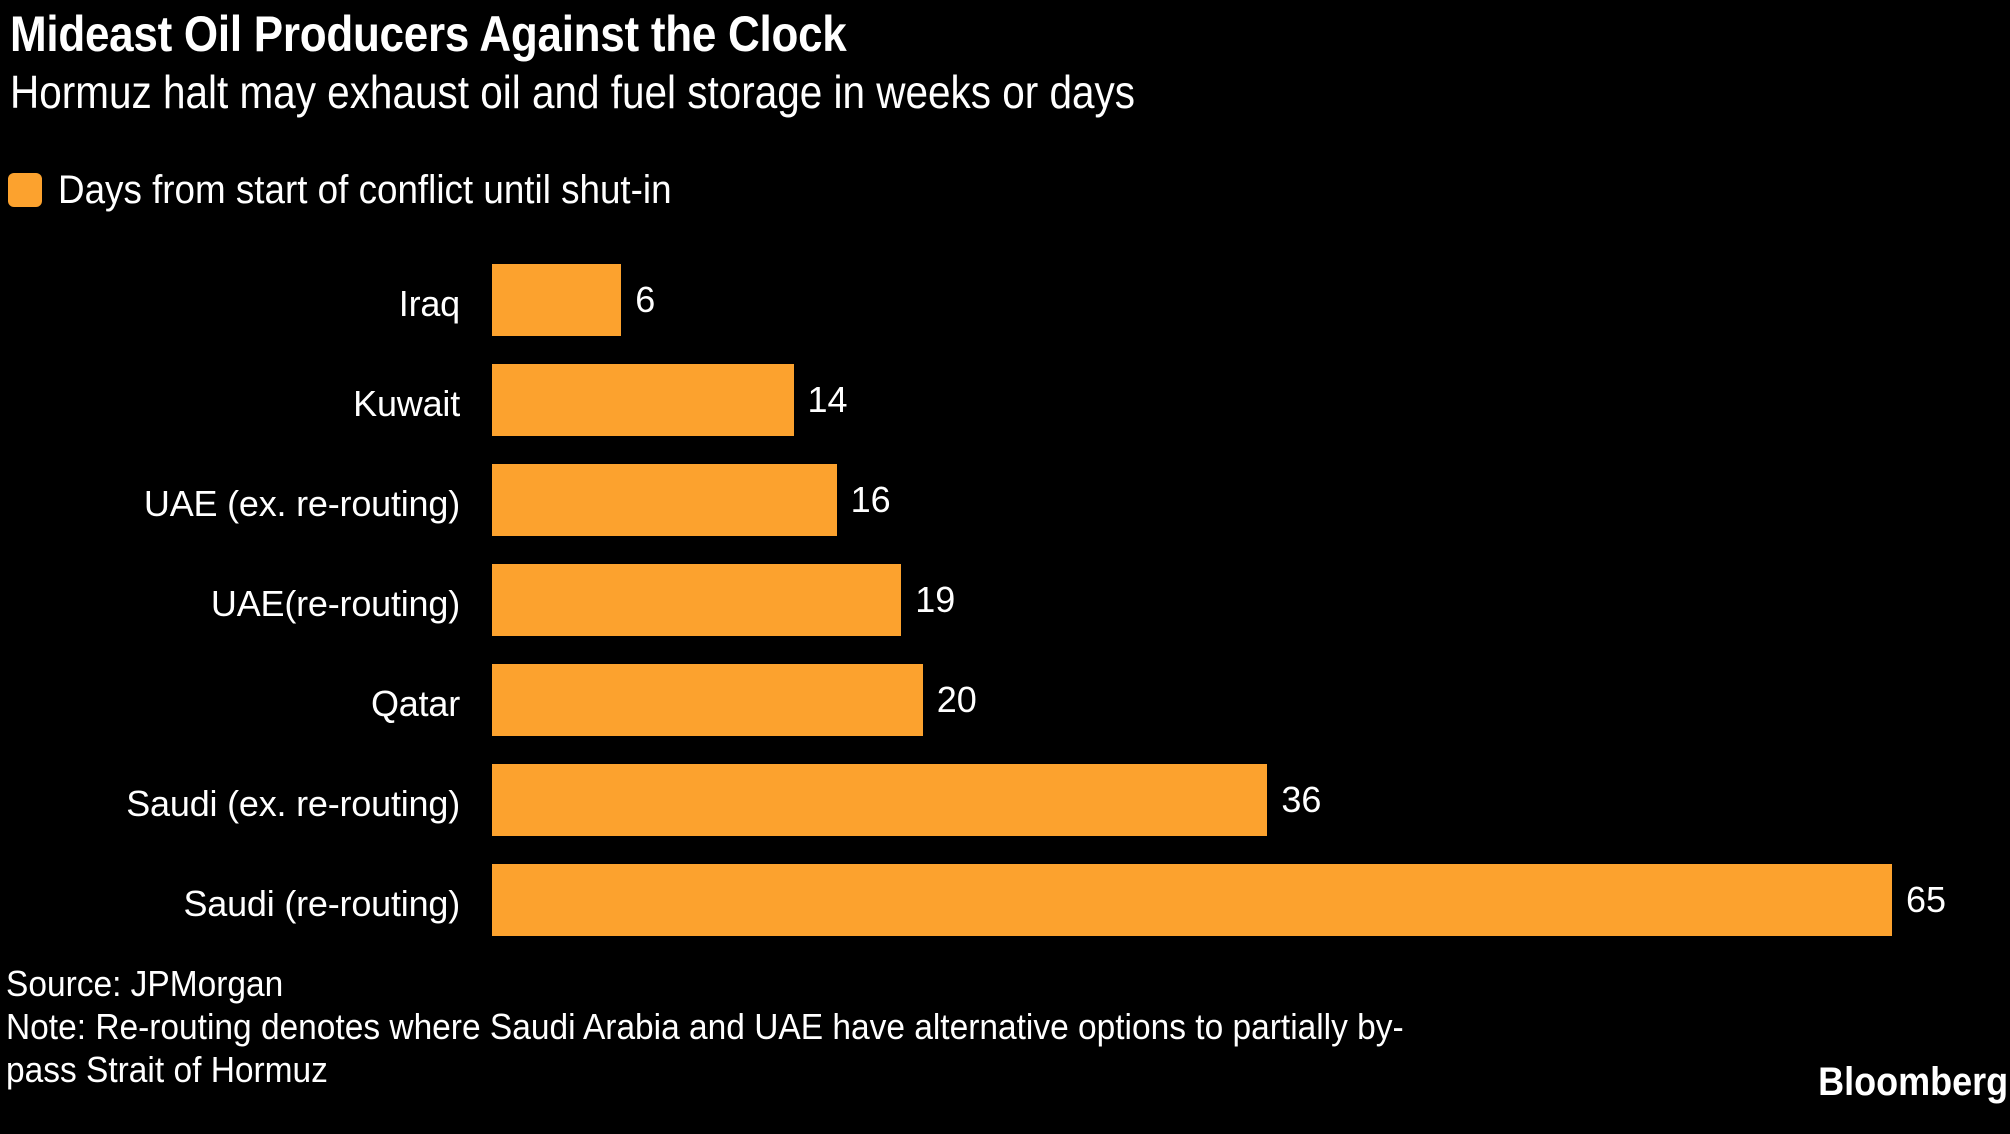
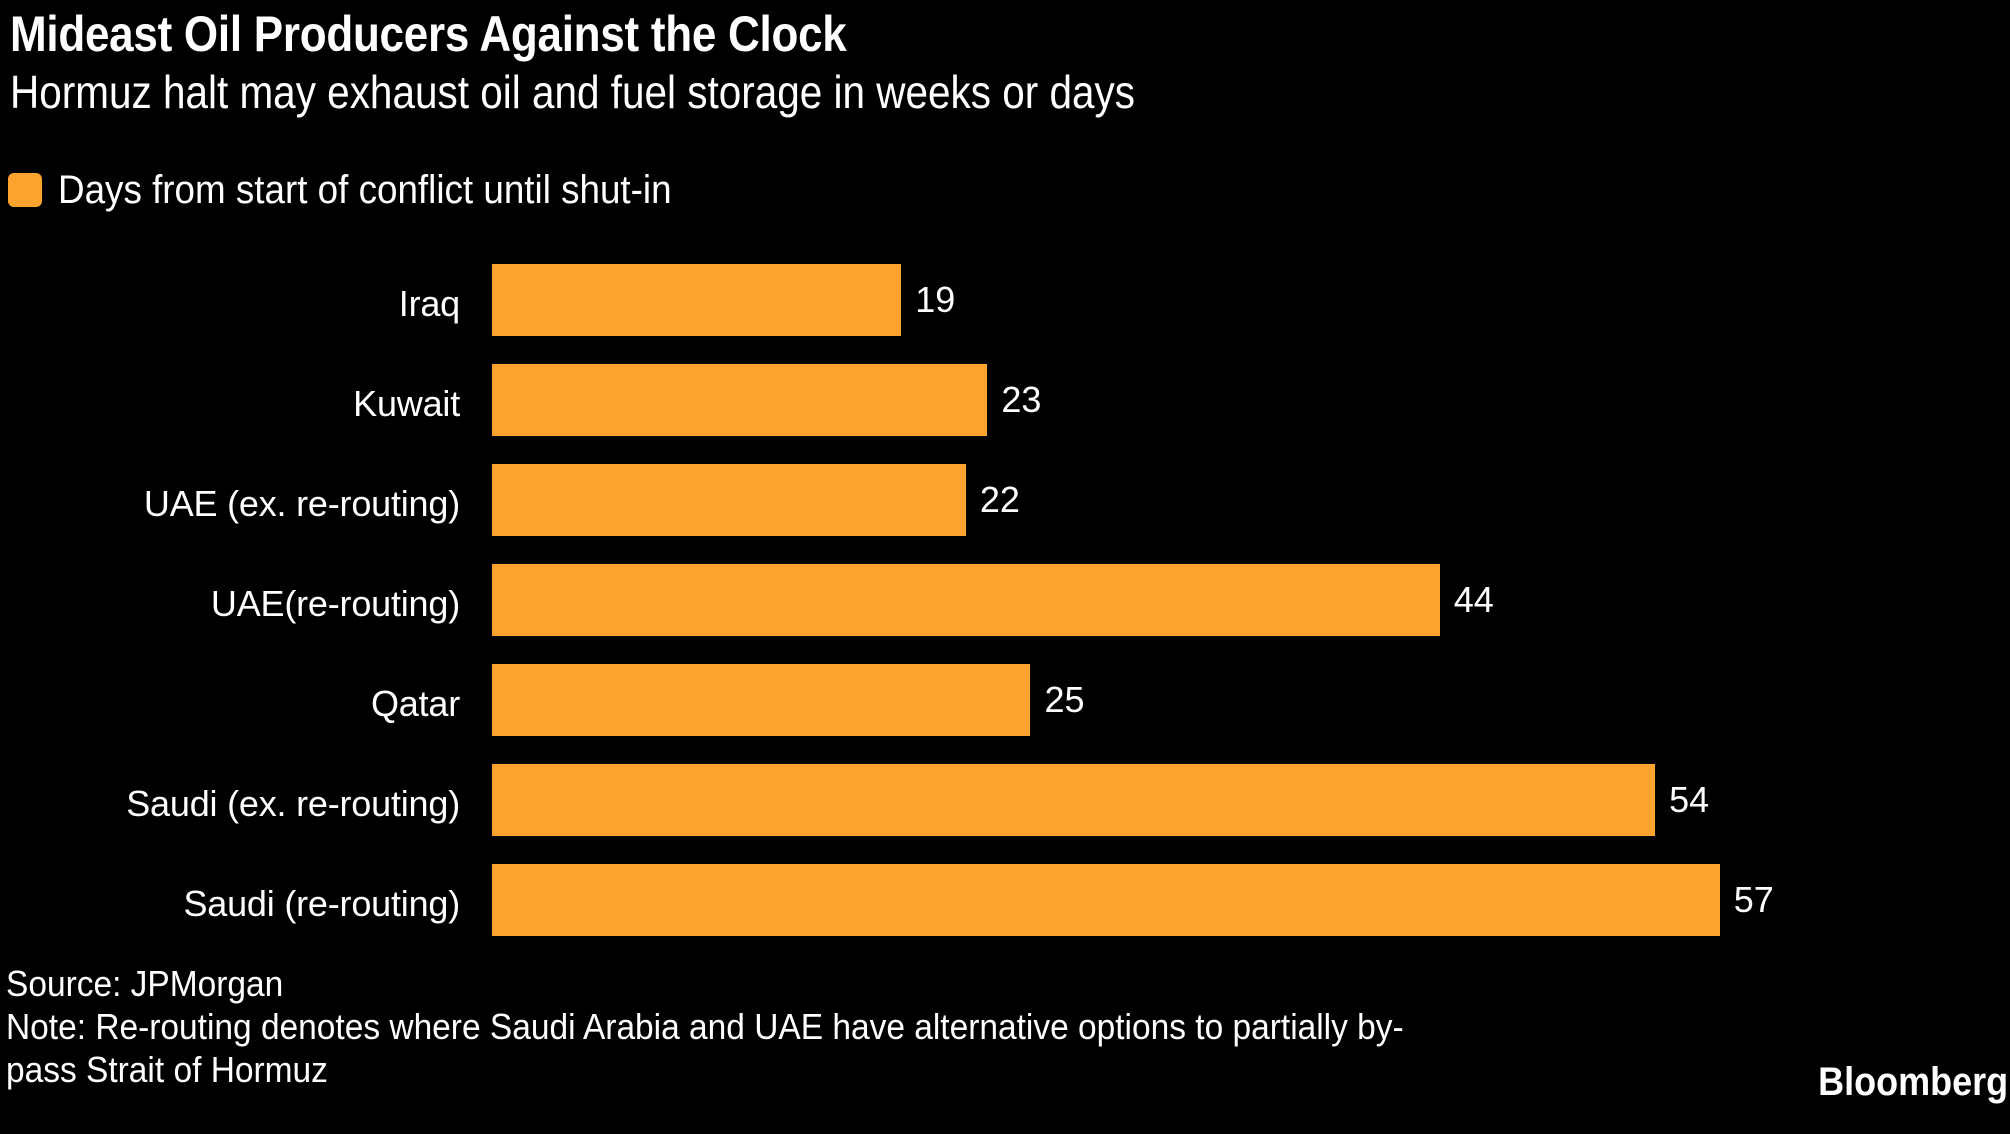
Iraq: 6 -> 19
Kuwait: 14 -> 23
UAE (ex. re-routing): 16 -> 22
UAE(re-routing): 19 -> 44
Qatar: 20 -> 25
Saudi (ex. re-routing): 36 -> 54
Saudi (re-routing): 65 -> 57
